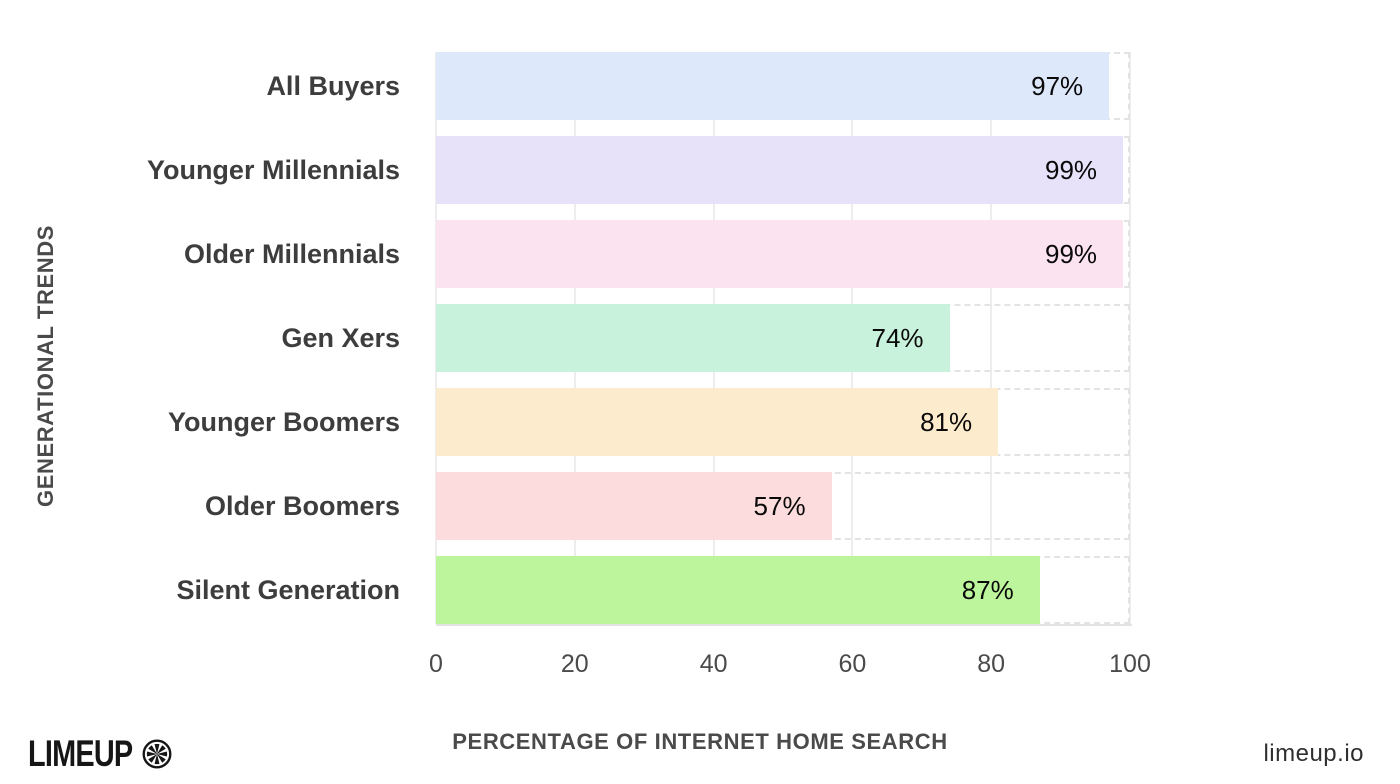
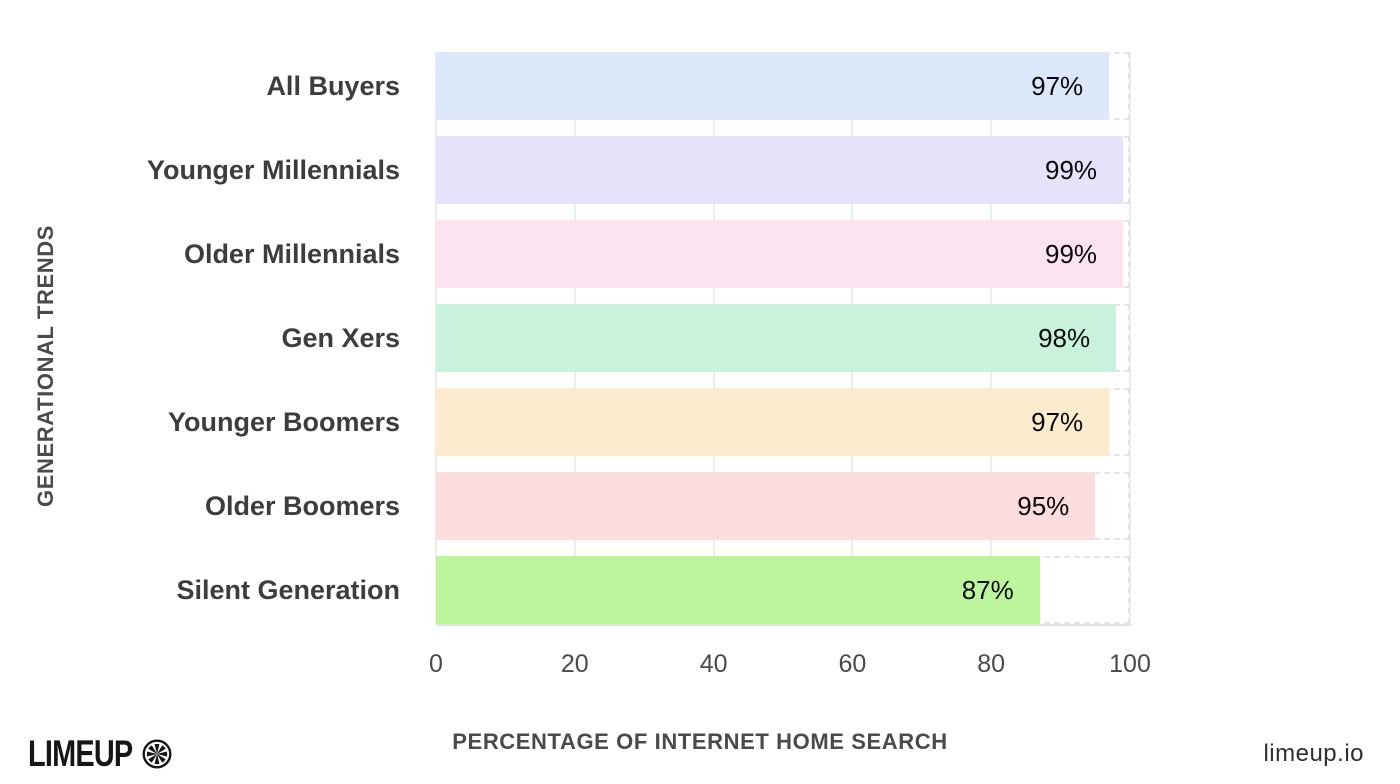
Gen Xers: 74% -> 98%
Younger Boomers: 81% -> 97%
Older Boomers: 57% -> 95%
